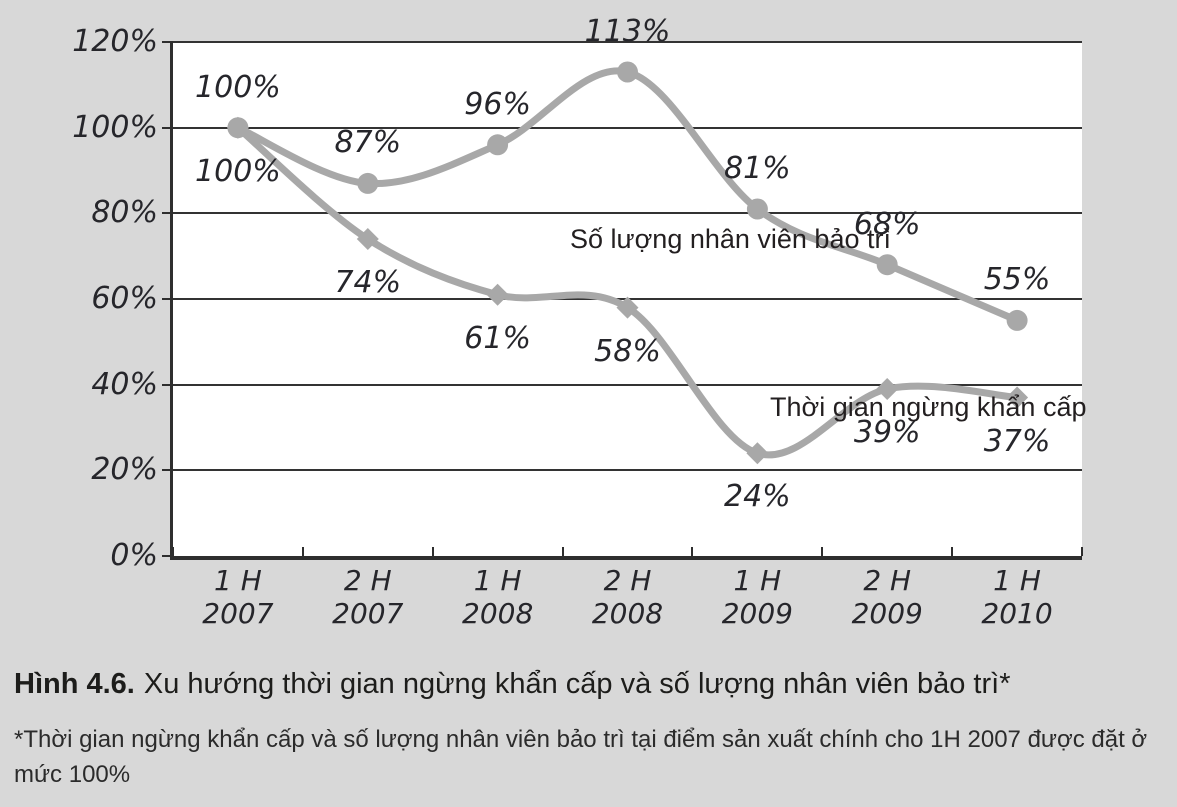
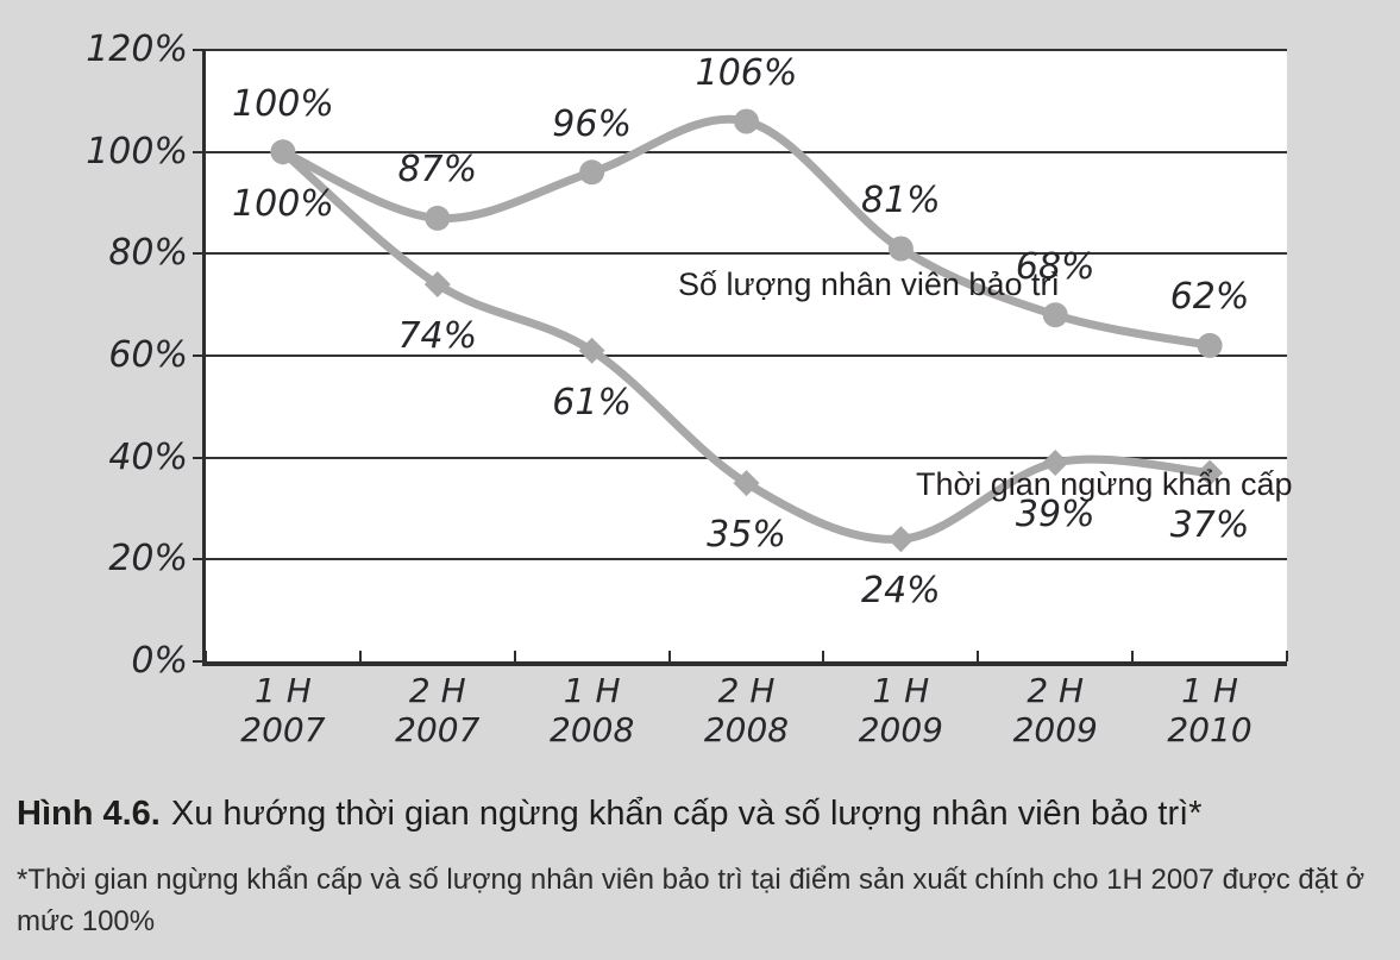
Số lượng nhân viên bảo trì/2 H 2008: 113% -> 106%
Thời gian ngừng khẩn cấp/2 H 2008: 58% -> 35%
Số lượng nhân viên bảo trì/1 H 2010: 55% -> 62%
